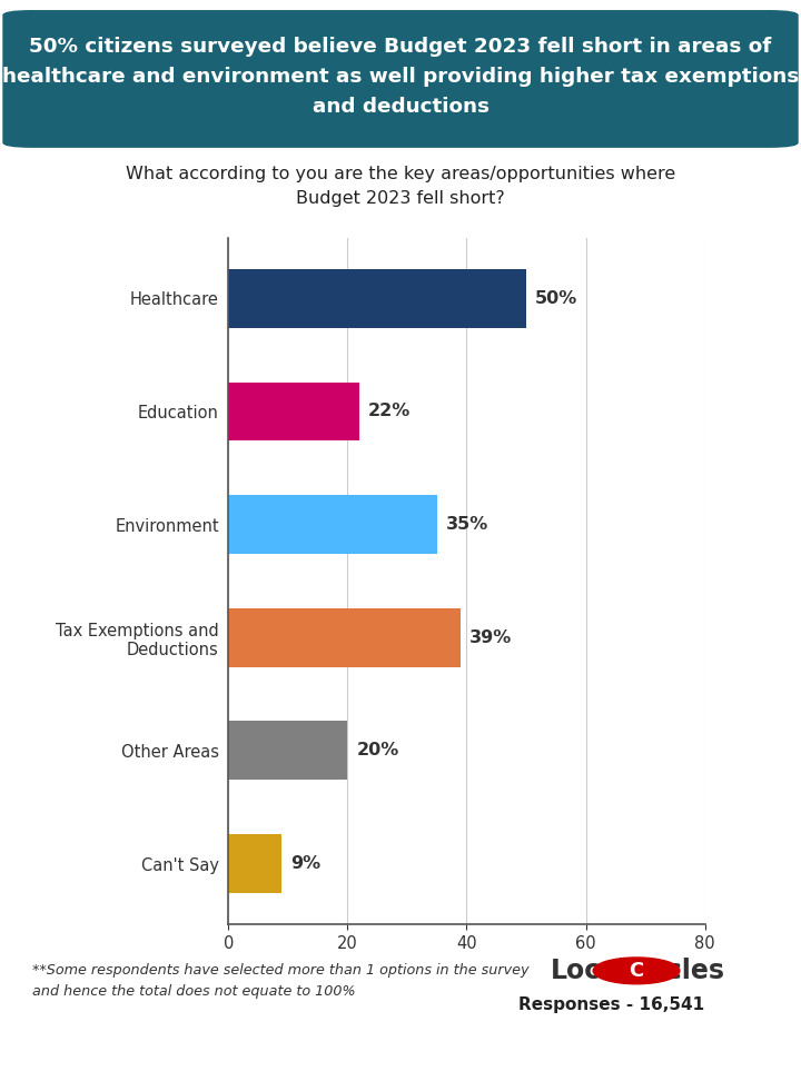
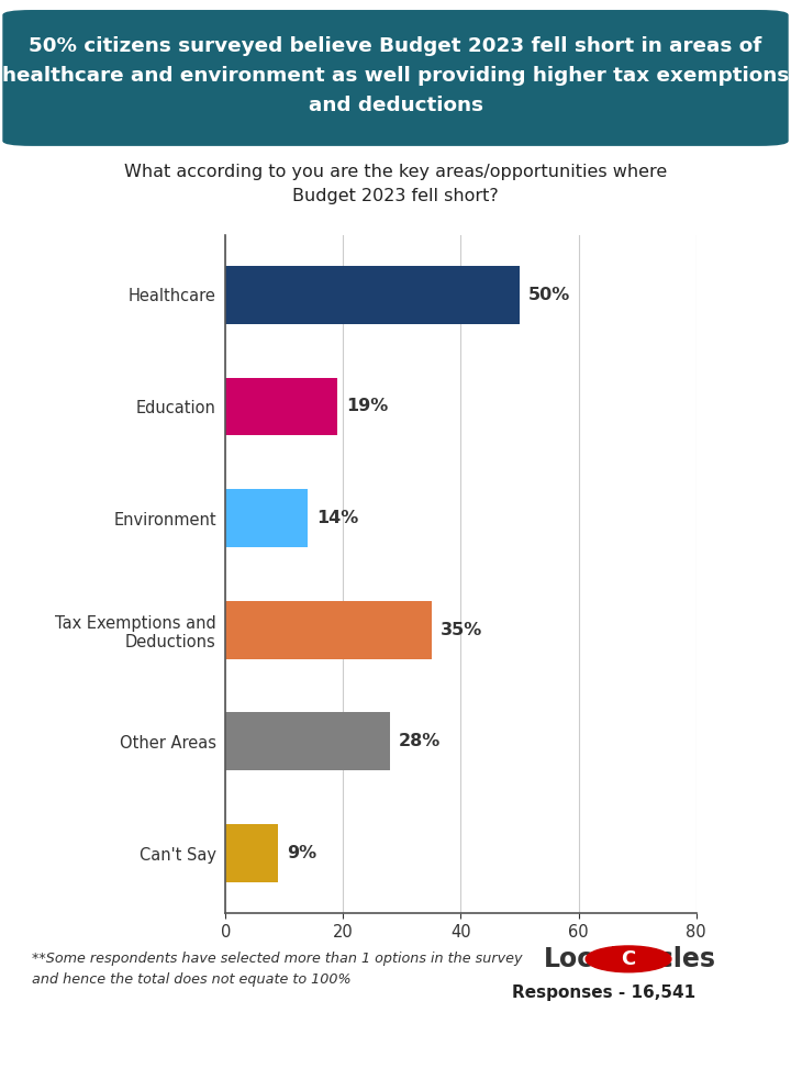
Education: 22% -> 19%
Environment: 35% -> 14%
Tax Exemptions and Deductions: 39% -> 35%
Other Areas: 20% -> 28%
